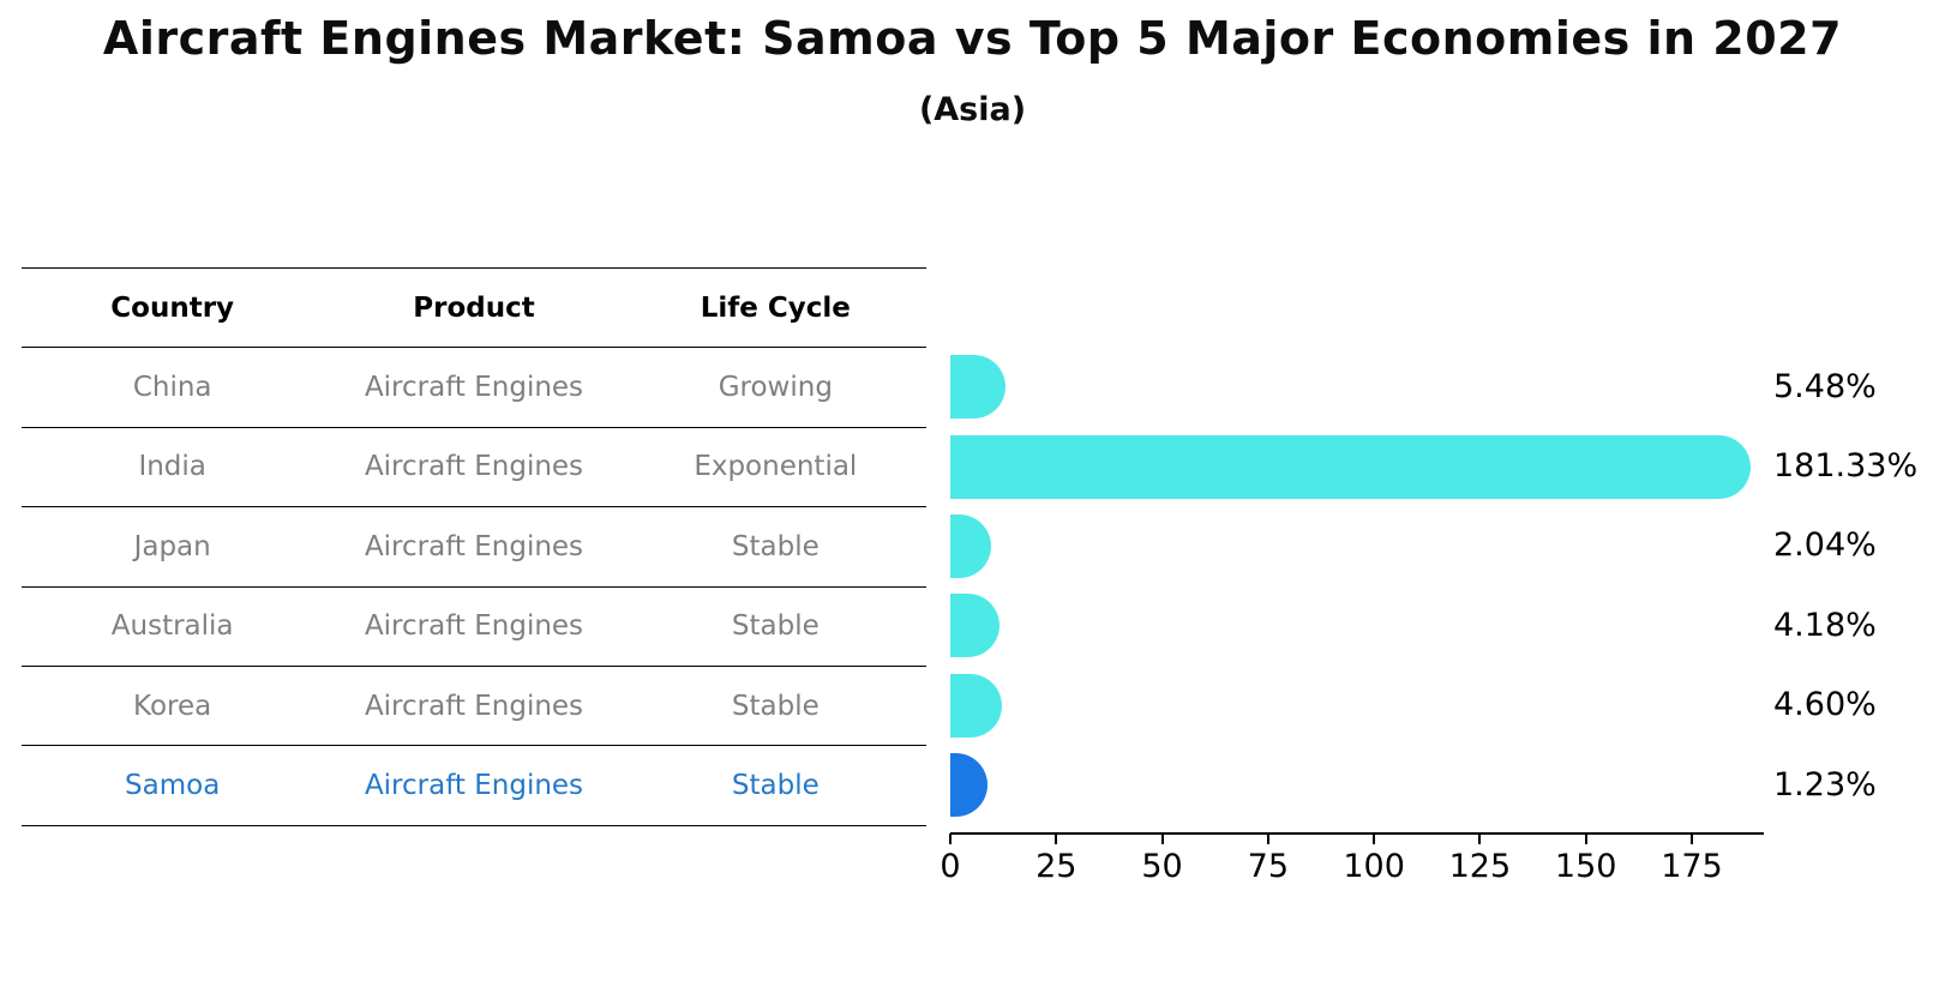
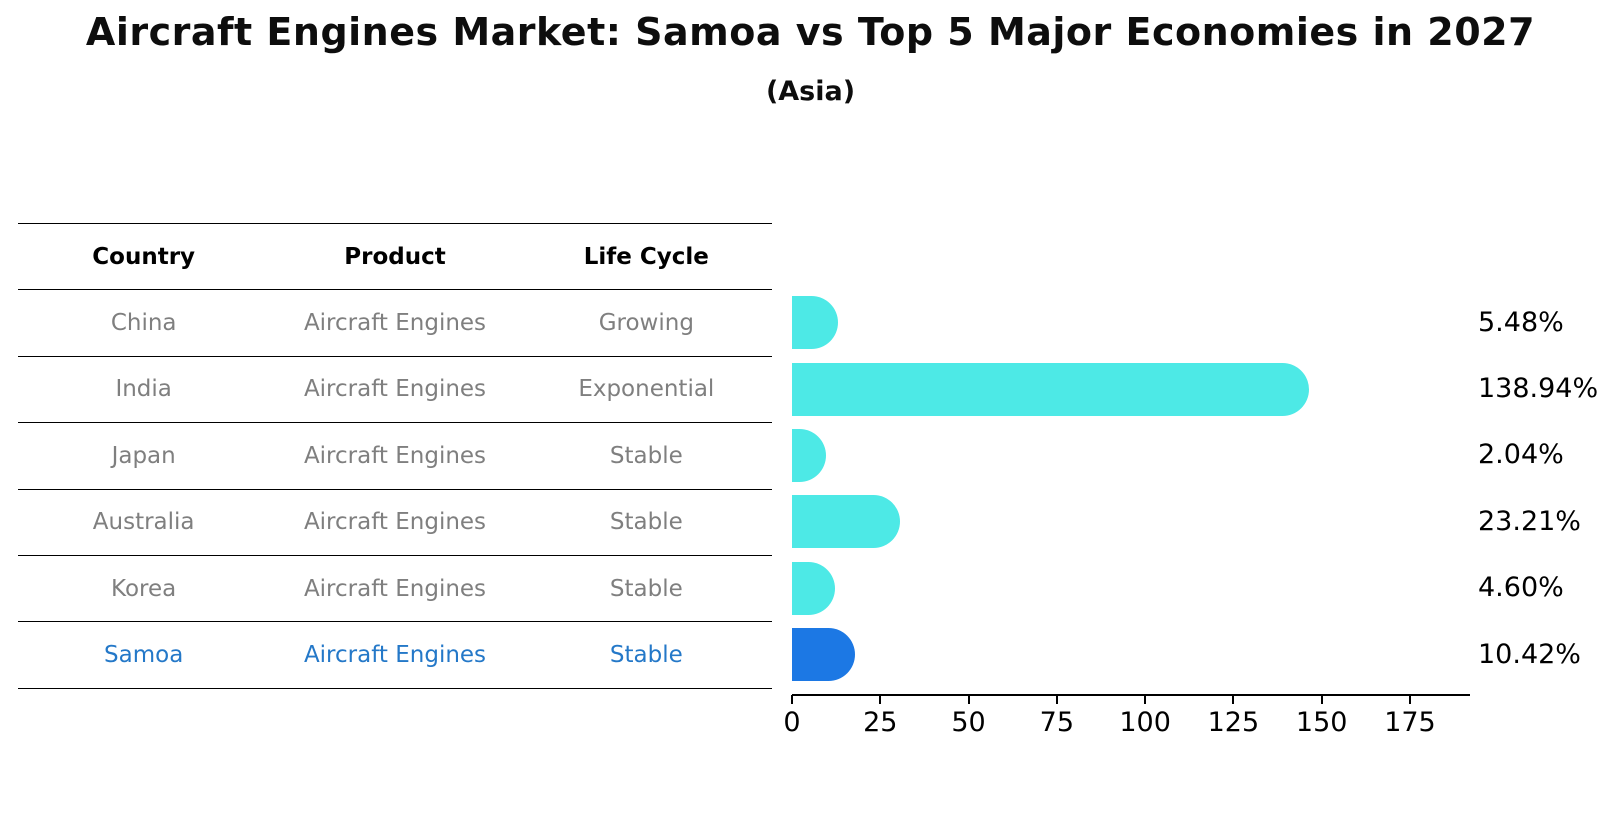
India: 181.33% -> 138.94%
Australia: 4.18% -> 23.21%
Samoa: 1.23% -> 10.42%
